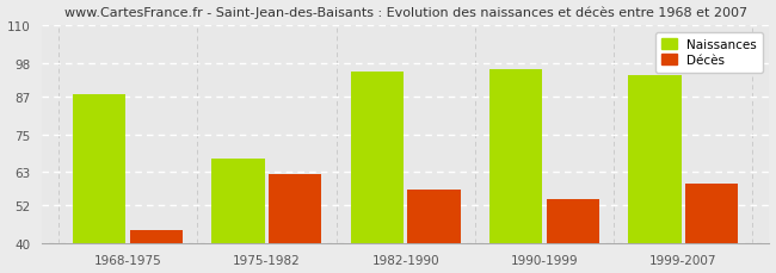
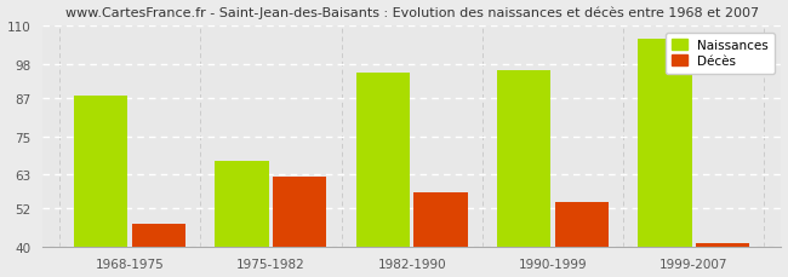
Décès/1968-1975: 44 -> 47
Naissances/1999-2007: 94 -> 106
Décès/1999-2007: 59 -> 41
